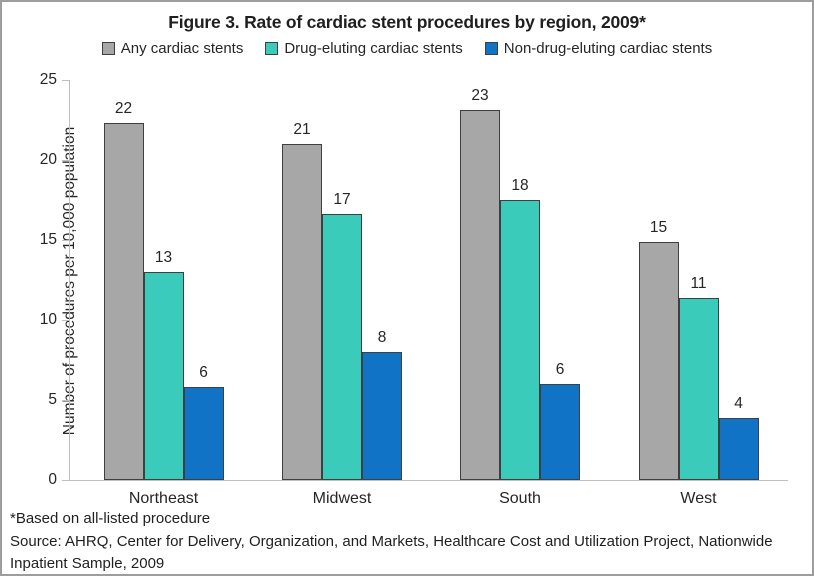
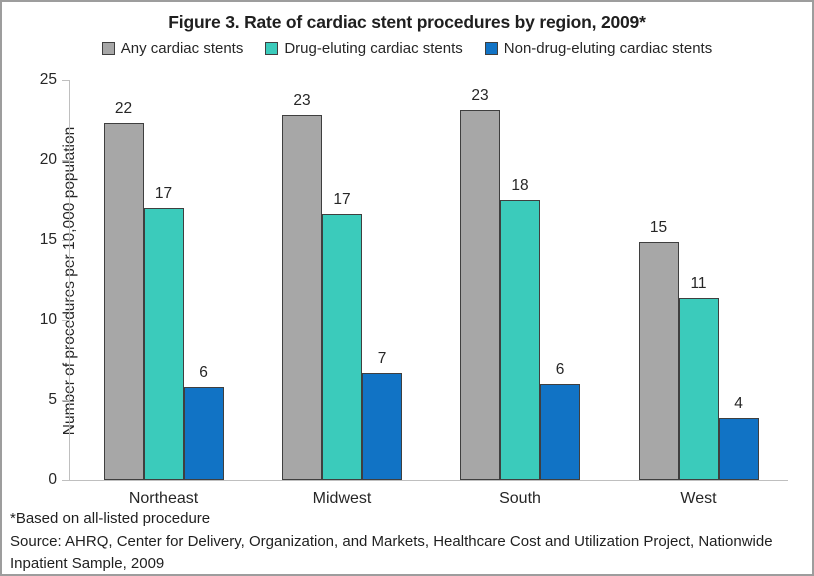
Drug-eluting cardiac stents/Northeast: 13 -> 17
Any cardiac stents/Midwest: 21 -> 23
Non-drug-eluting cardiac stents/Midwest: 8 -> 7
